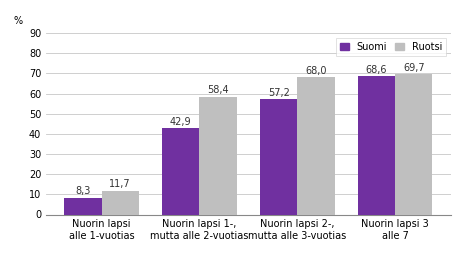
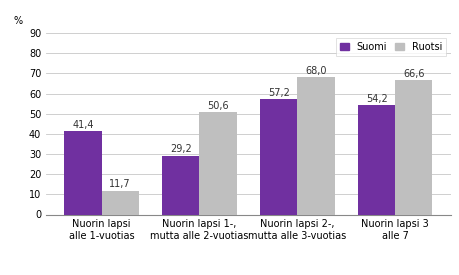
Suomi/Nuorin lapsi alle 1-vuotias: 8,3 -> 41,4
Suomi/Nuorin lapsi 1-, mutta alle 2-vuotias: 42,9 -> 29,2
Ruotsi/Nuorin lapsi 1-, mutta alle 2-vuotias: 58,4 -> 50,6
Suomi/Nuorin lapsi 3 alle 7: 68,6 -> 54,2
Ruotsi/Nuorin lapsi 3 alle 7: 69,7 -> 66,6
